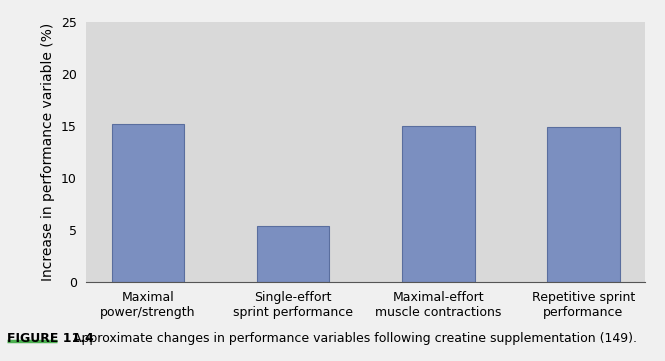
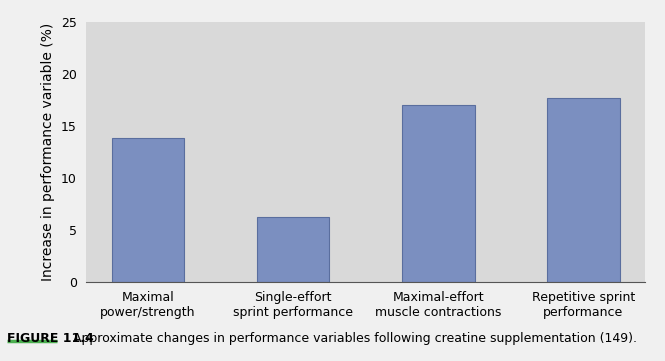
Maximal power/strength: 15.2 -> 13.8
Single-effort sprint performance: 5.3 -> 6.2
Maximal-effort muscle contractions: 15.0 -> 17.0
Repetitive sprint performance: 14.9 -> 17.7
